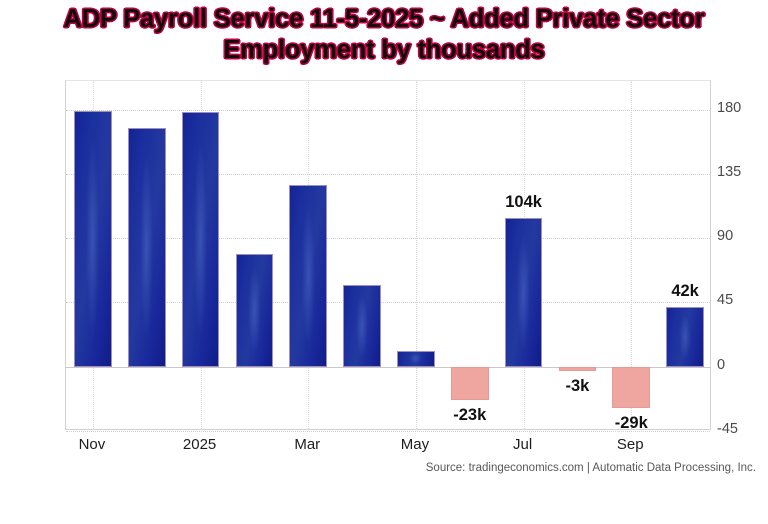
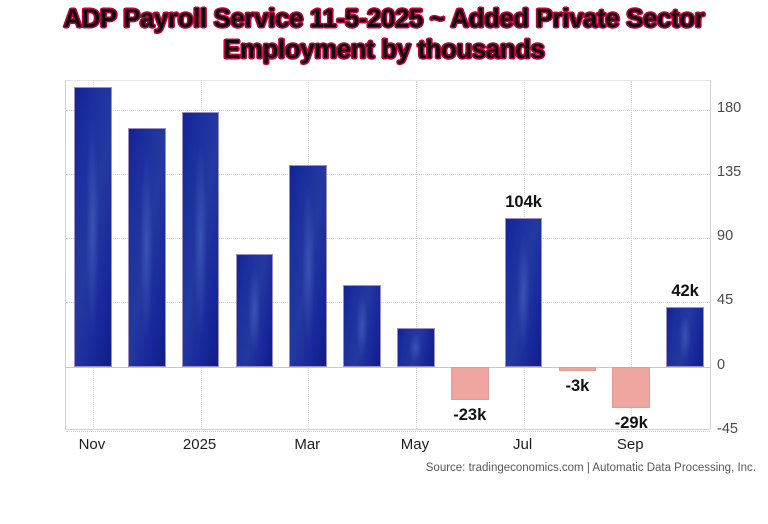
Nov: 179 -> 196
Mar: 127 -> 141
May: 11 -> 27
